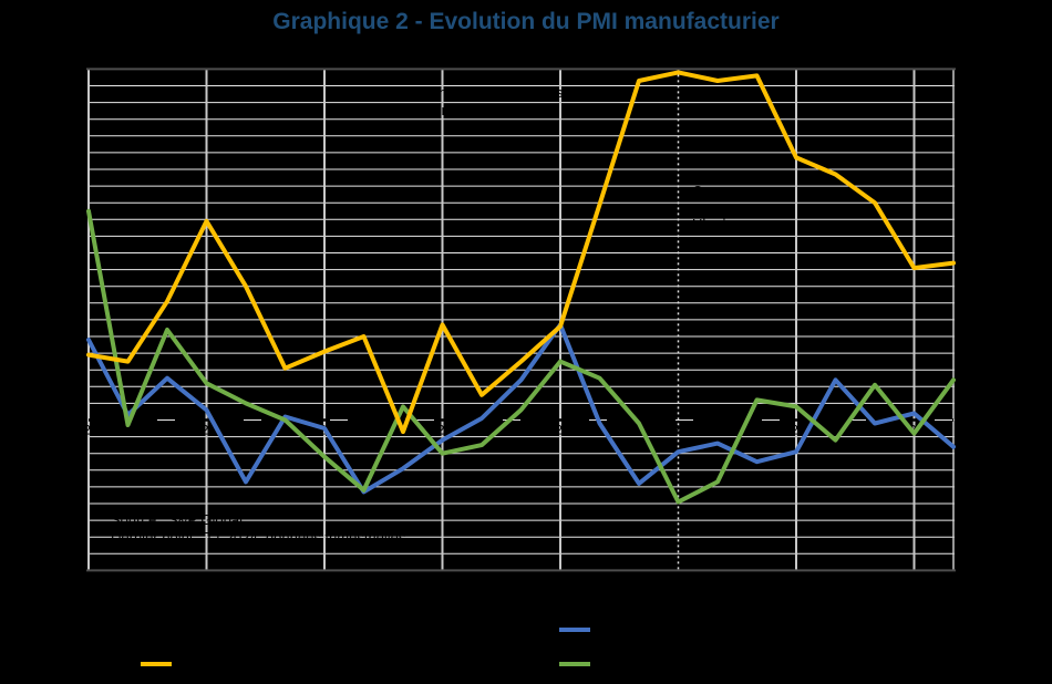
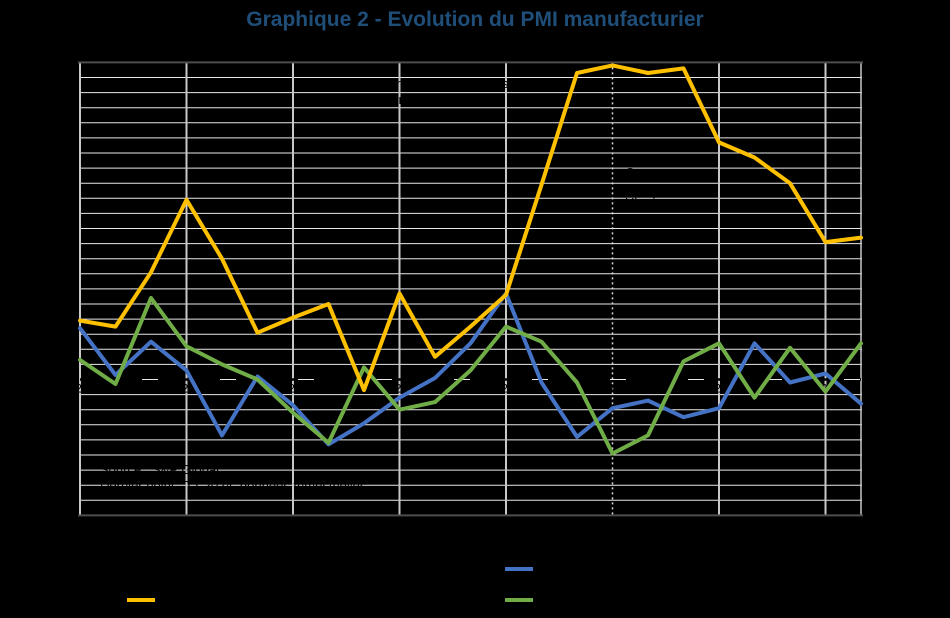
PMI manufacturier - États-Unis/T3 2018: 54.8 -> 53.4
PMI manufacturier - Zone euro/T3 2018: 62.5 -> 51.3
PMI manufacturier - États-Unis/T1 2020: 49.5 -> 48.3
PMI manufacturier - Zone euro/T1 2023: 50.8 -> 52.4
